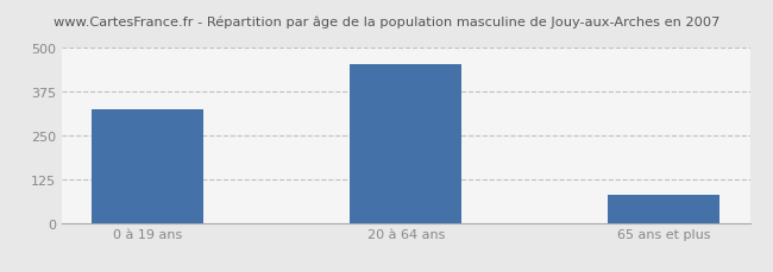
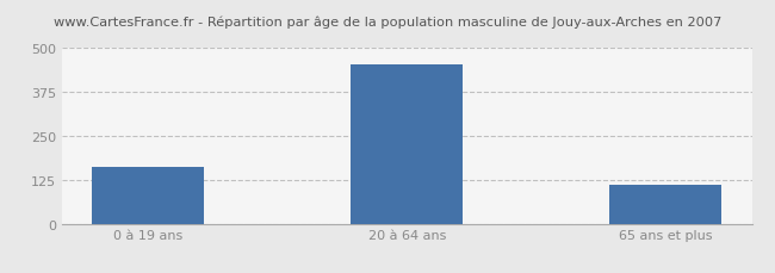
0 à 19 ans: 325 -> 160
65 ans et plus: 80 -> 110
